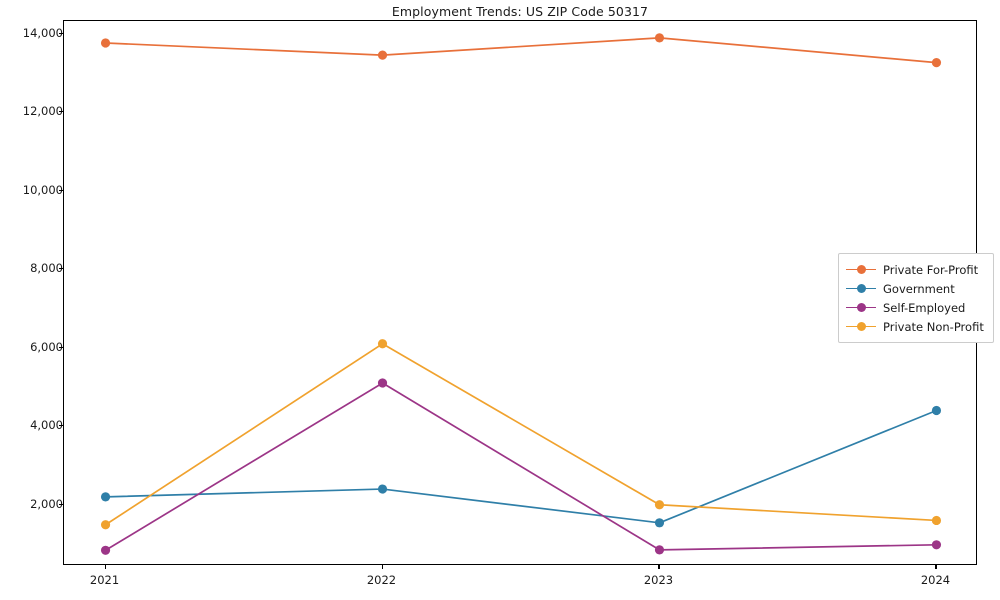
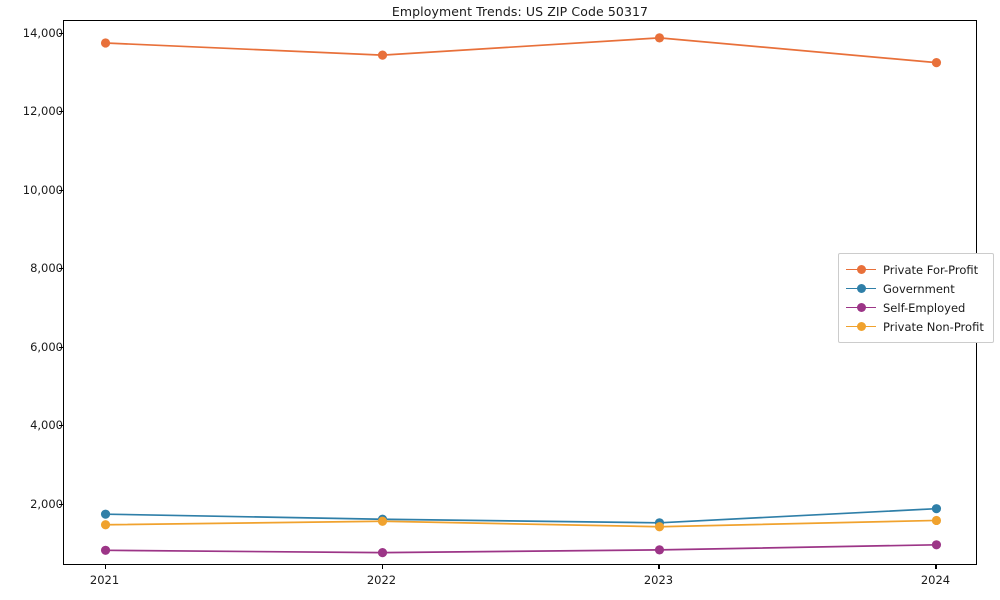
Government/2021: 2200 -> 1800
Government/2022: 2400 -> 1600
Self-Employed/2022: 5100 -> 800
Private Non-Profit/2022: 6100 -> 1600
Private Non-Profit/2023: 2000 -> 1400
Government/2024: 4400 -> 1900
